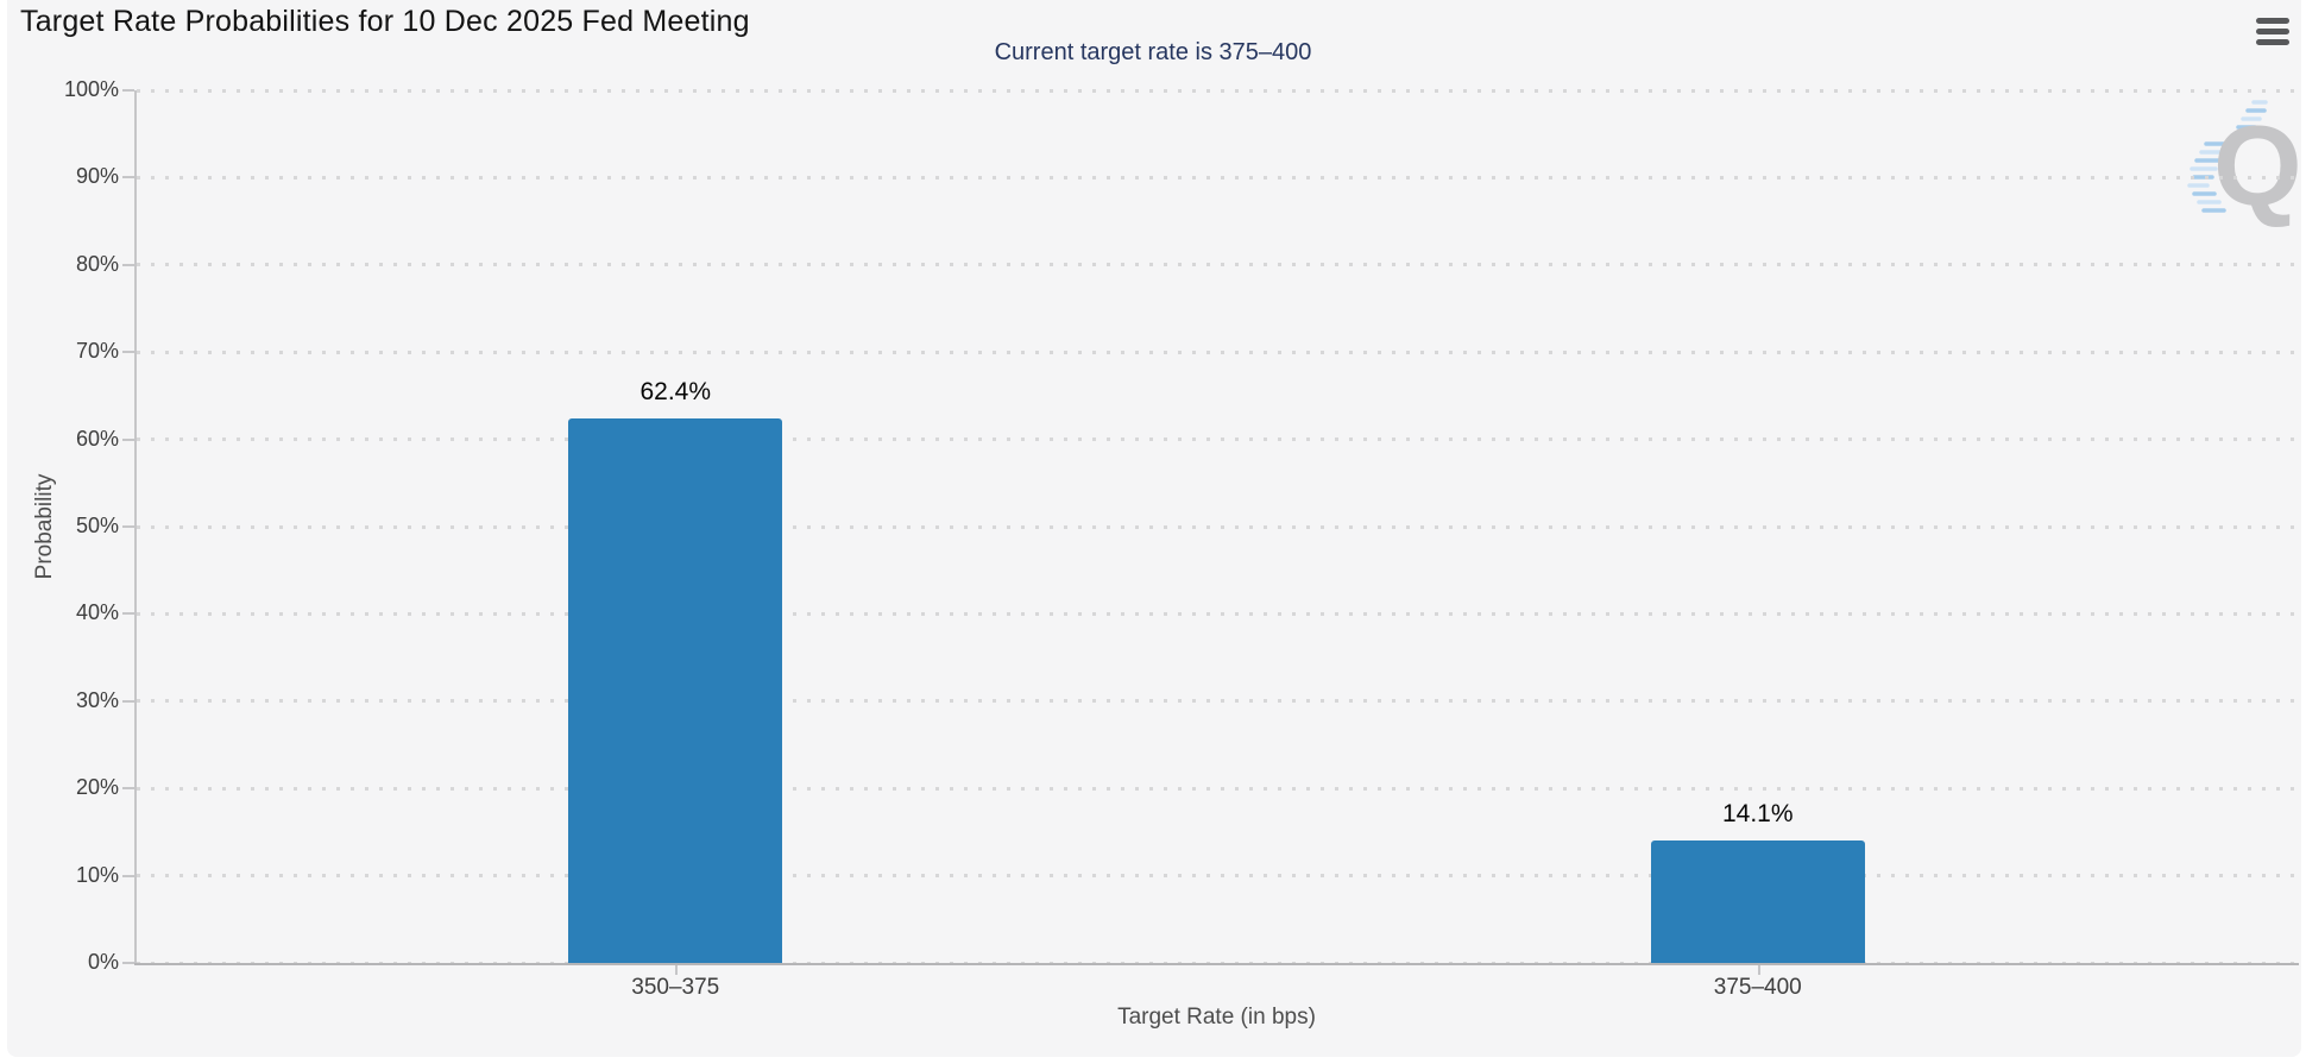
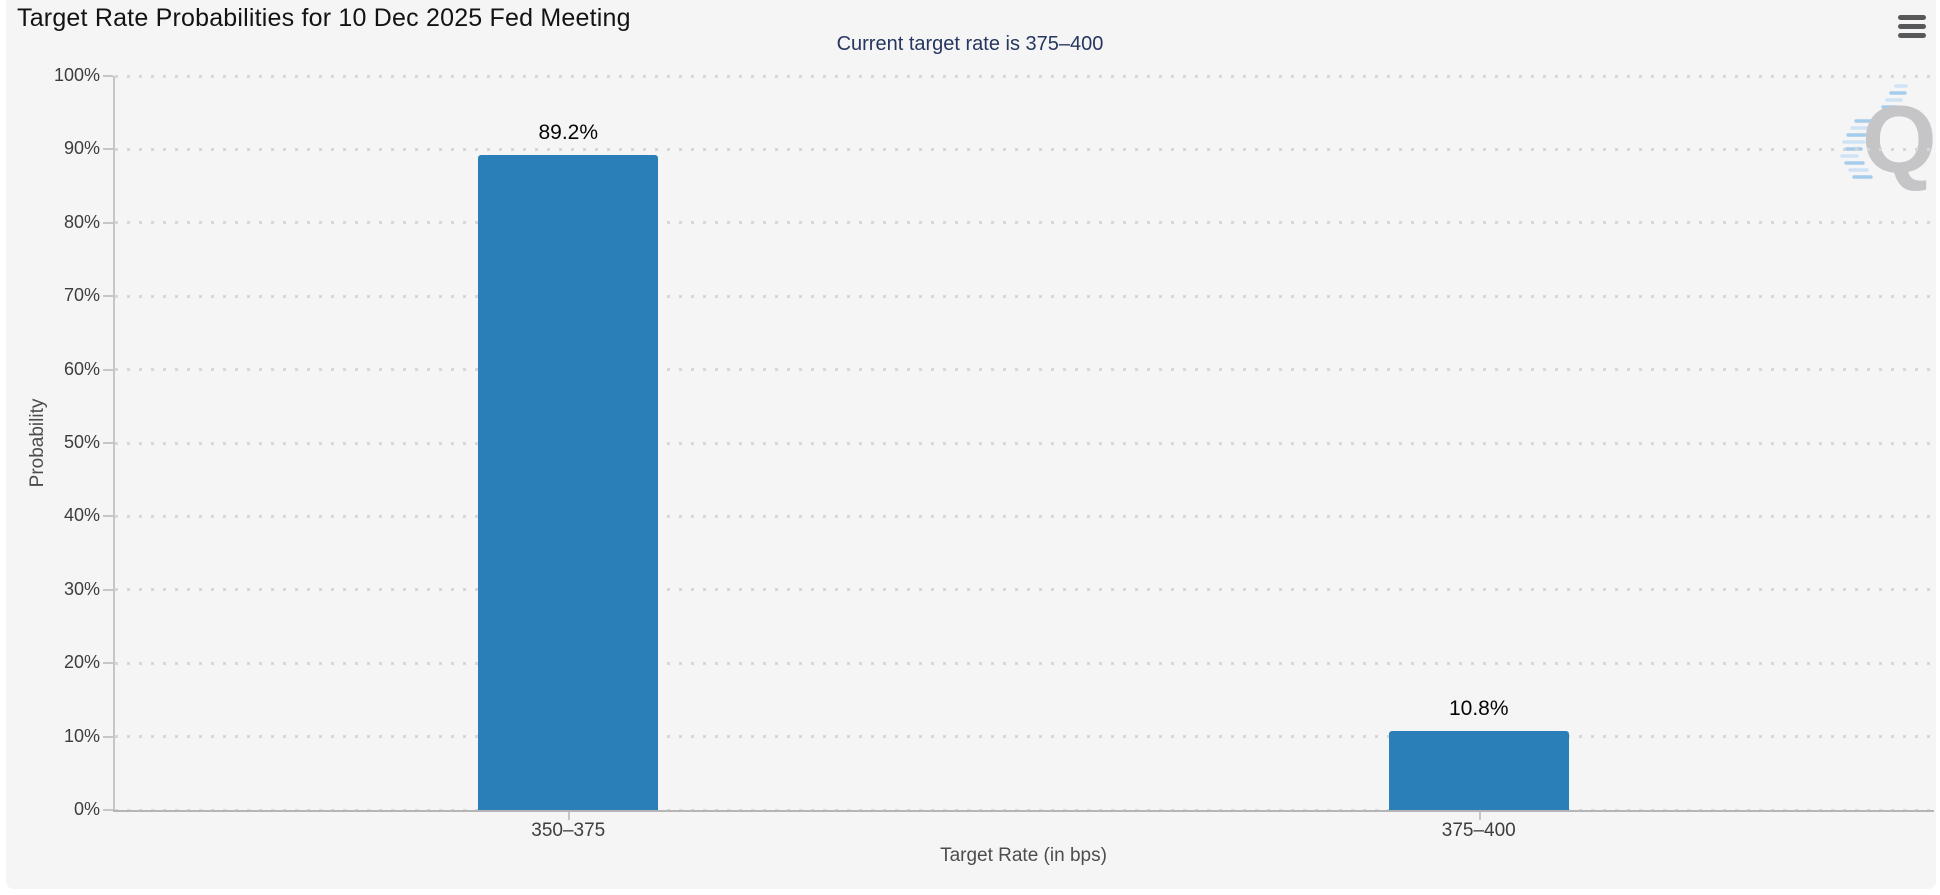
350–375: 62.4% -> 89.2%
375–400: 14.1% -> 10.8%
